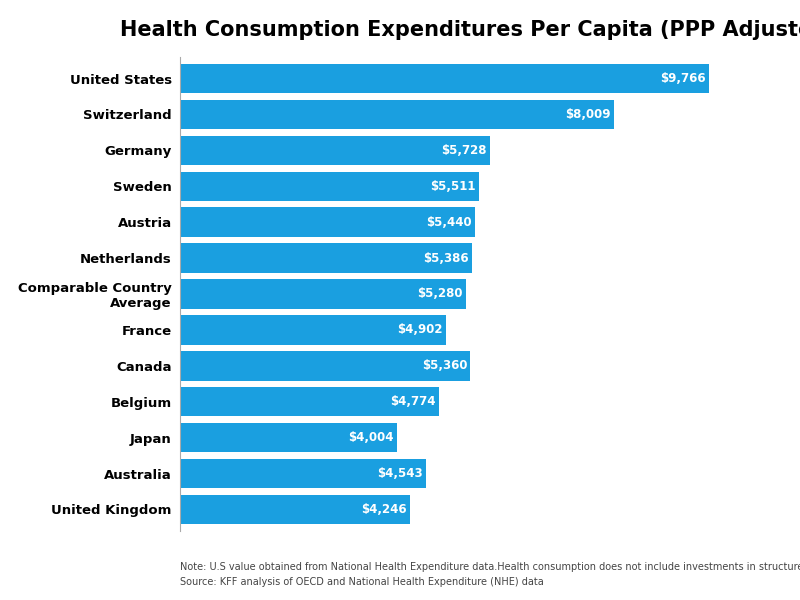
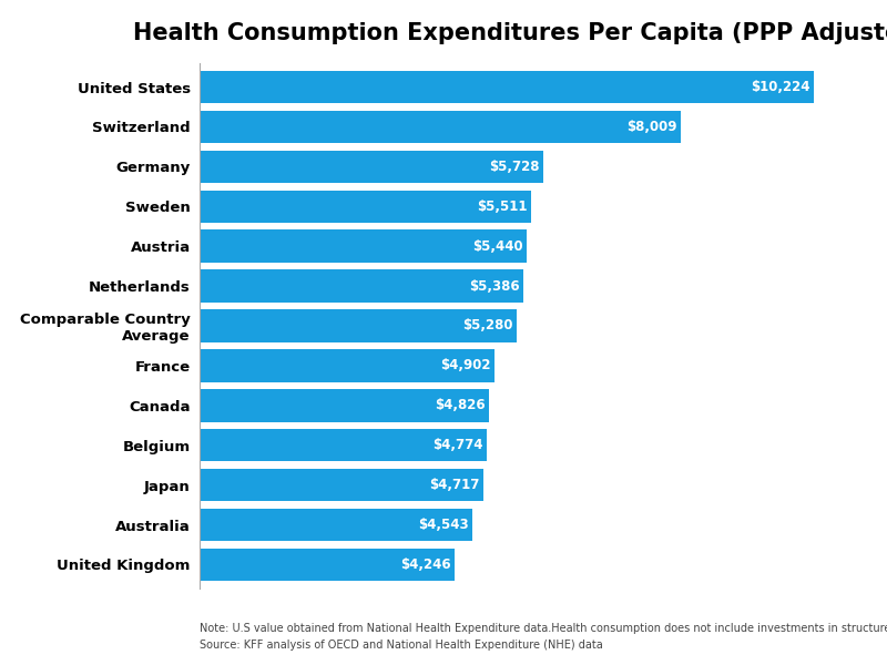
United States: $9,766 -> $10,224
Canada: $5,360 -> $4,826
Japan: $4,004 -> $4,717
